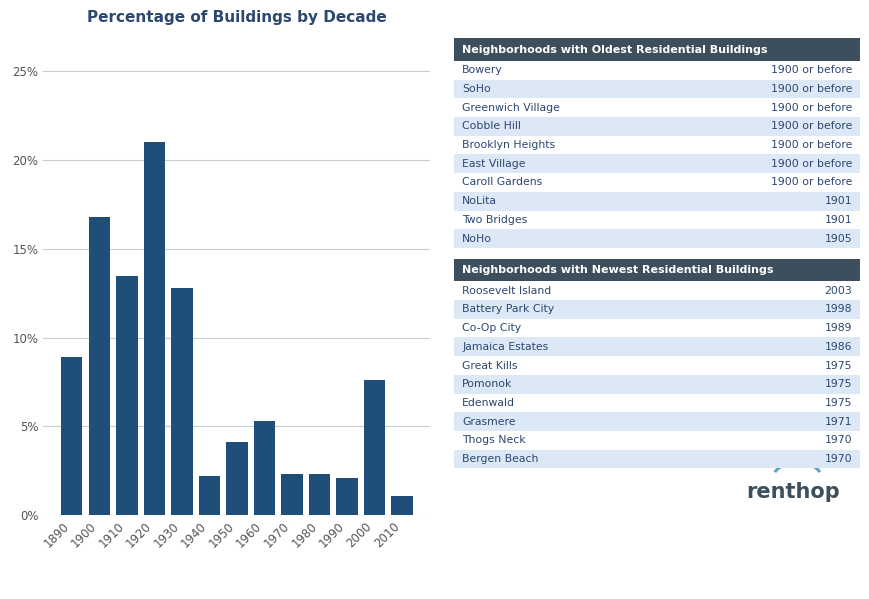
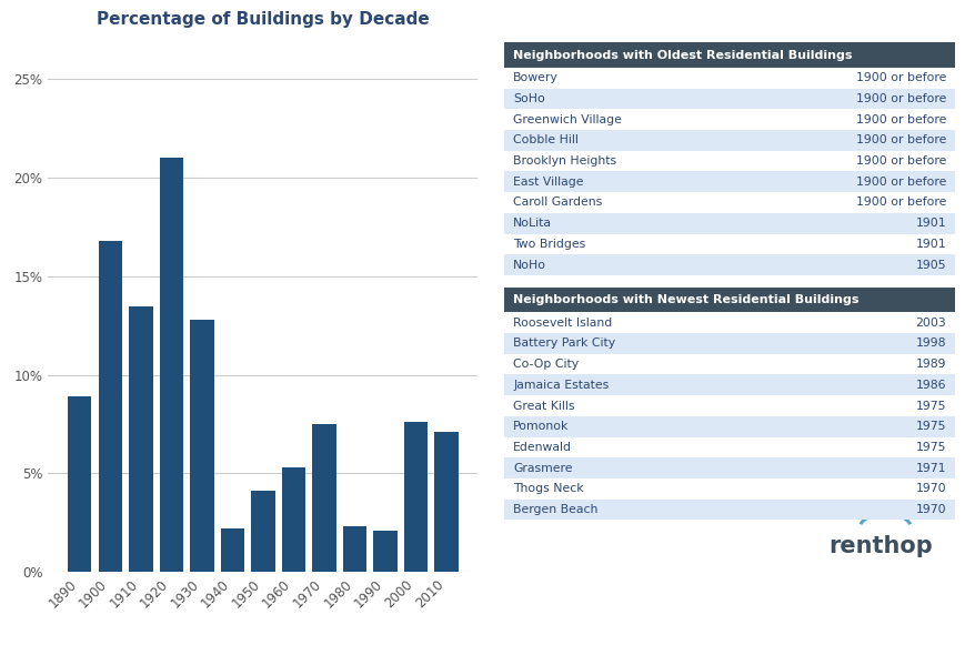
1970: 2.3% -> 7.5%
2010: 1.1% -> 7.1%
